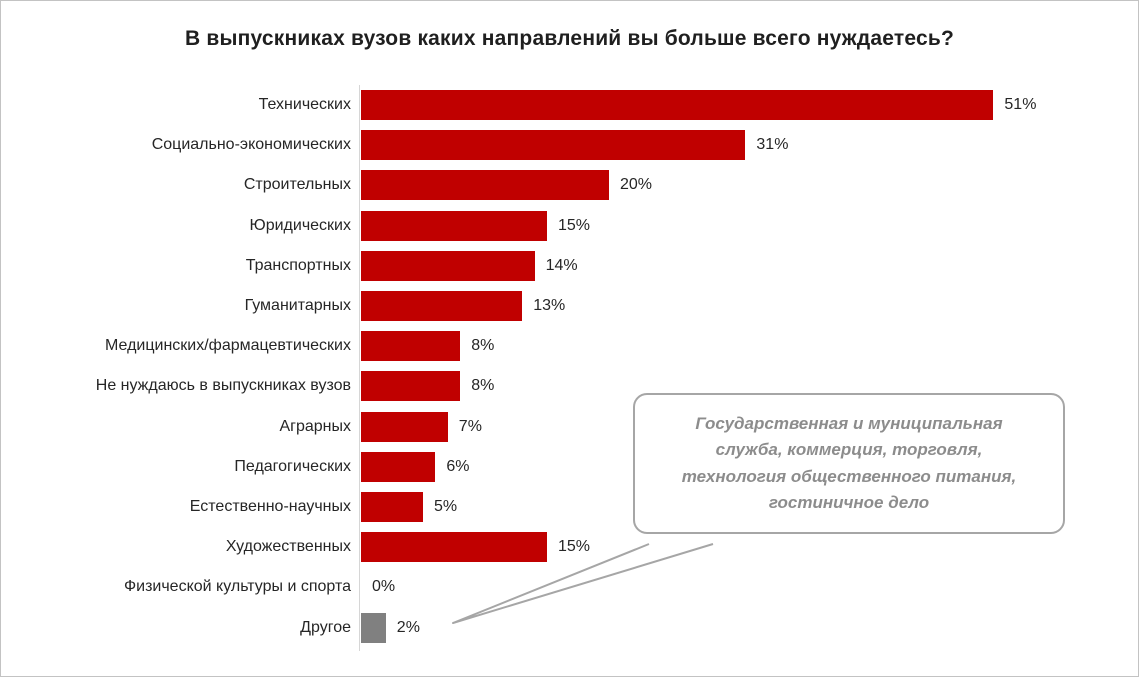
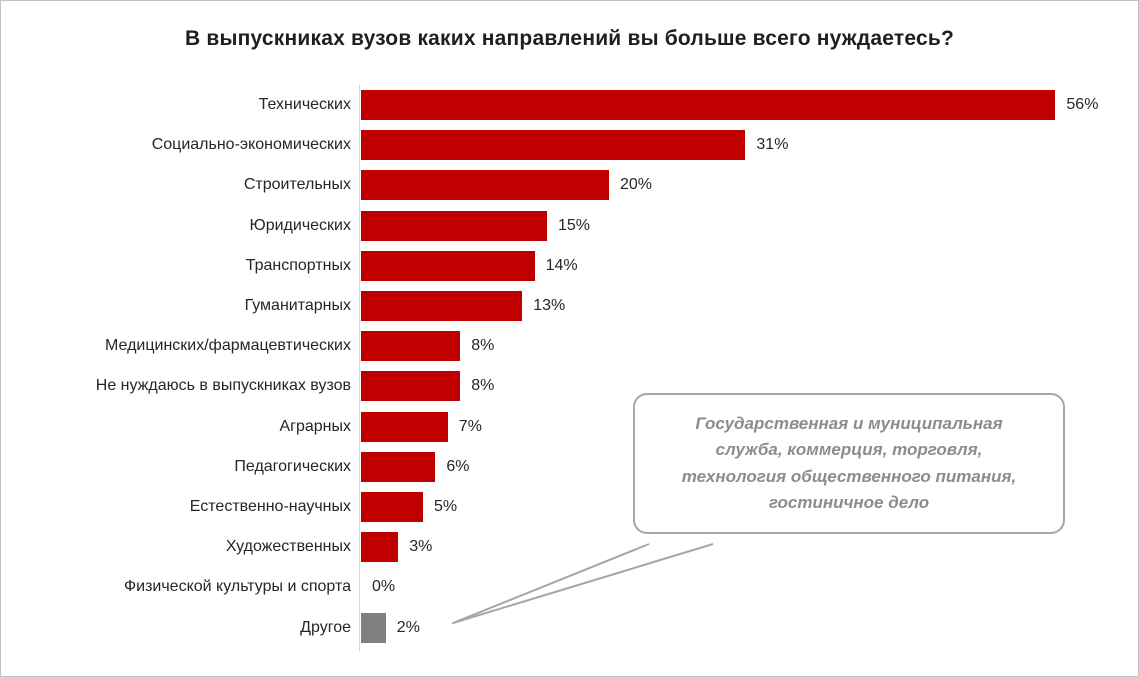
Технических: 51% -> 56%
Художественных: 15% -> 3%
